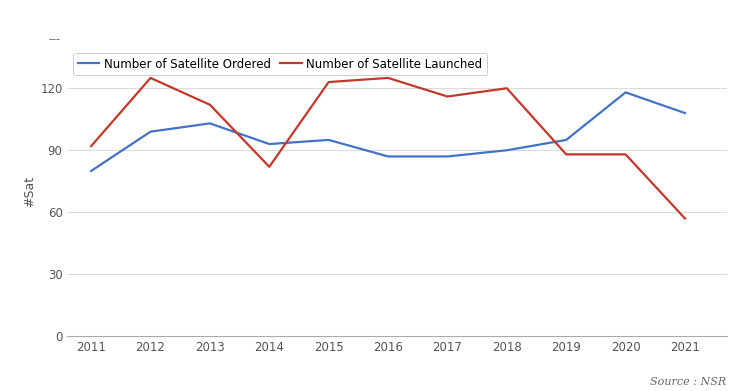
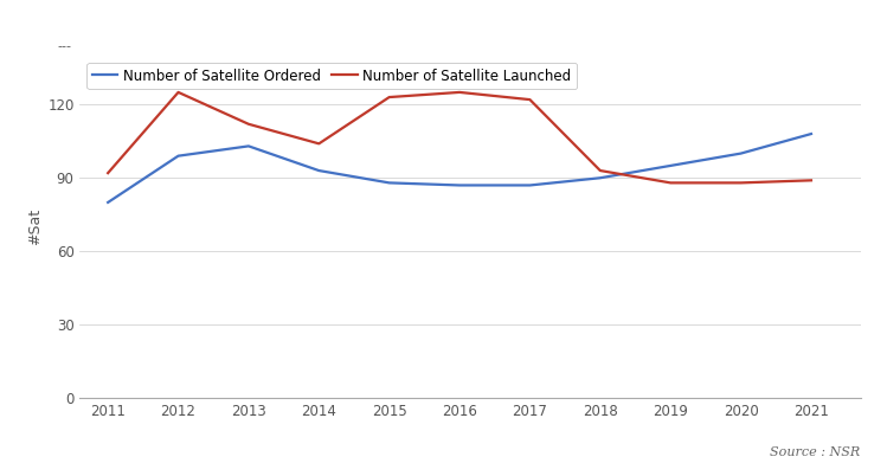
Number of Satellite Launched/2014: 82 -> 104
Number of Satellite Ordered/2015: 95 -> 88
Number of Satellite Launched/2017: 116 -> 122
Number of Satellite Launched/2018: 120 -> 93
Number of Satellite Ordered/2020: 118 -> 100
Number of Satellite Launched/2021: 57 -> 89
